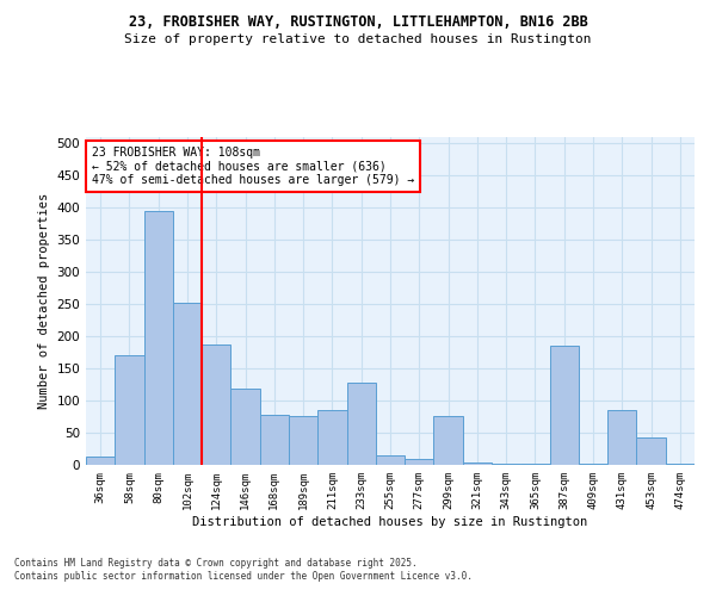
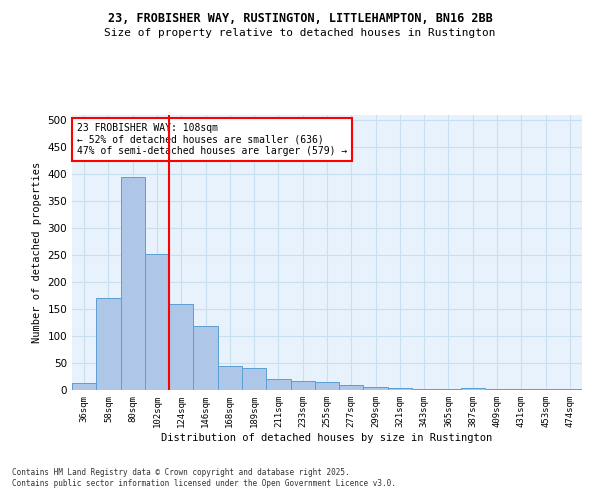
124sqm: 188 -> 160
168sqm: 78 -> 45
189sqm: 76 -> 40
211sqm: 86 -> 20
233sqm: 128 -> 16
299sqm: 76 -> 6
387sqm: 186 -> 4
431sqm: 86 -> 1
453sqm: 42 -> 1
